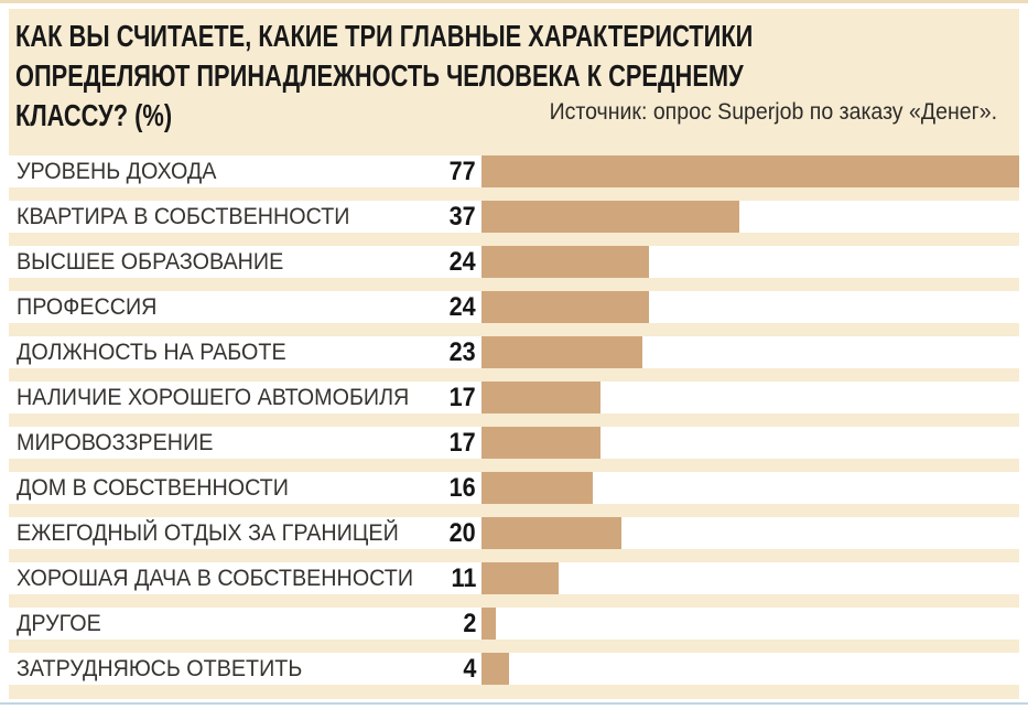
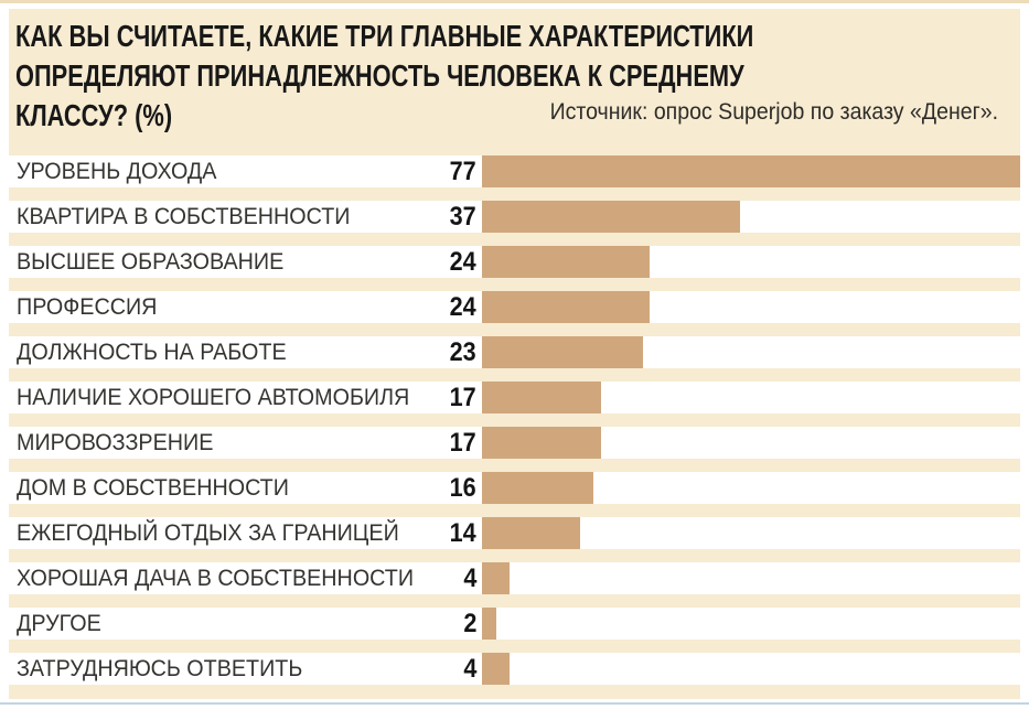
ЕЖЕГОДНЫЙ ОТДЫХ ЗА ГРАНИЦЕЙ: 20 -> 14
ХОРОШАЯ ДАЧА В СОБСТВЕННОСТИ: 11 -> 4
